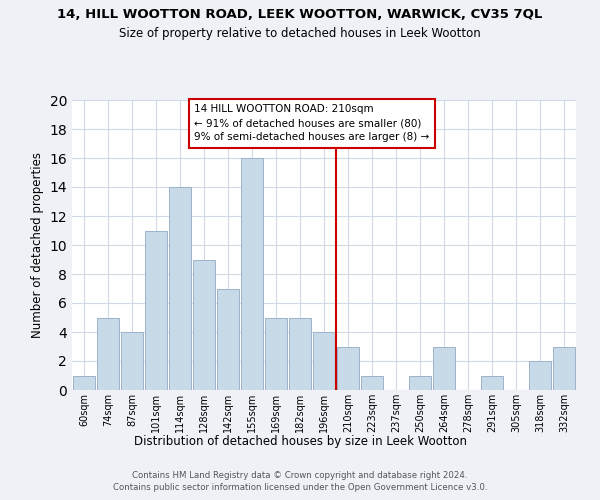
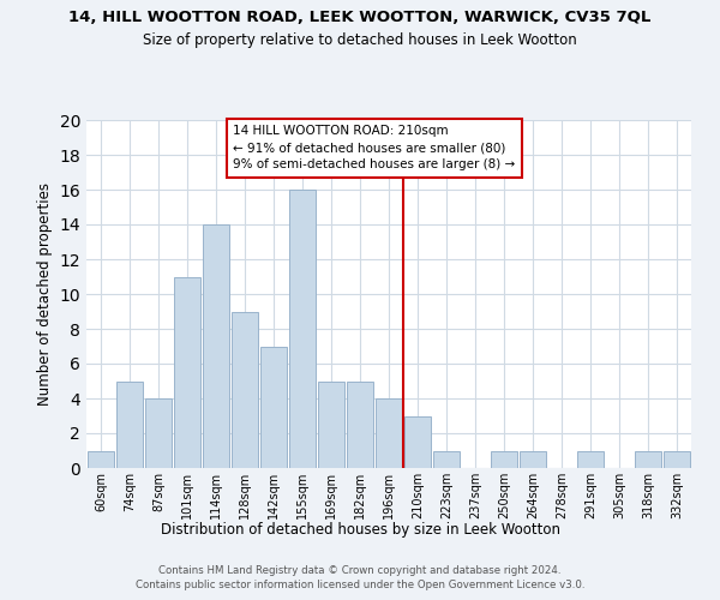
264sqm: 3 -> 1
318sqm: 2 -> 1
332sqm: 3 -> 1
